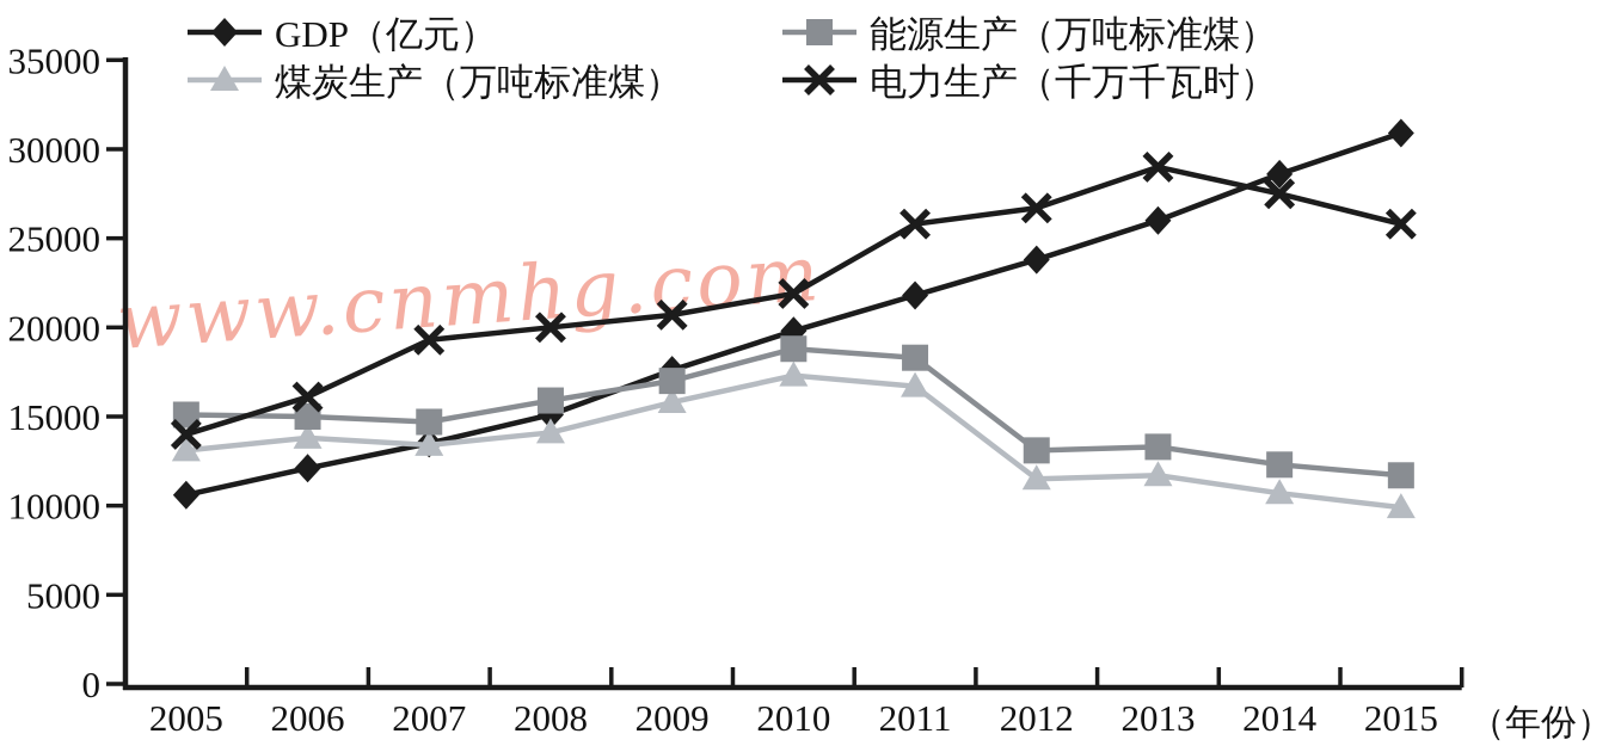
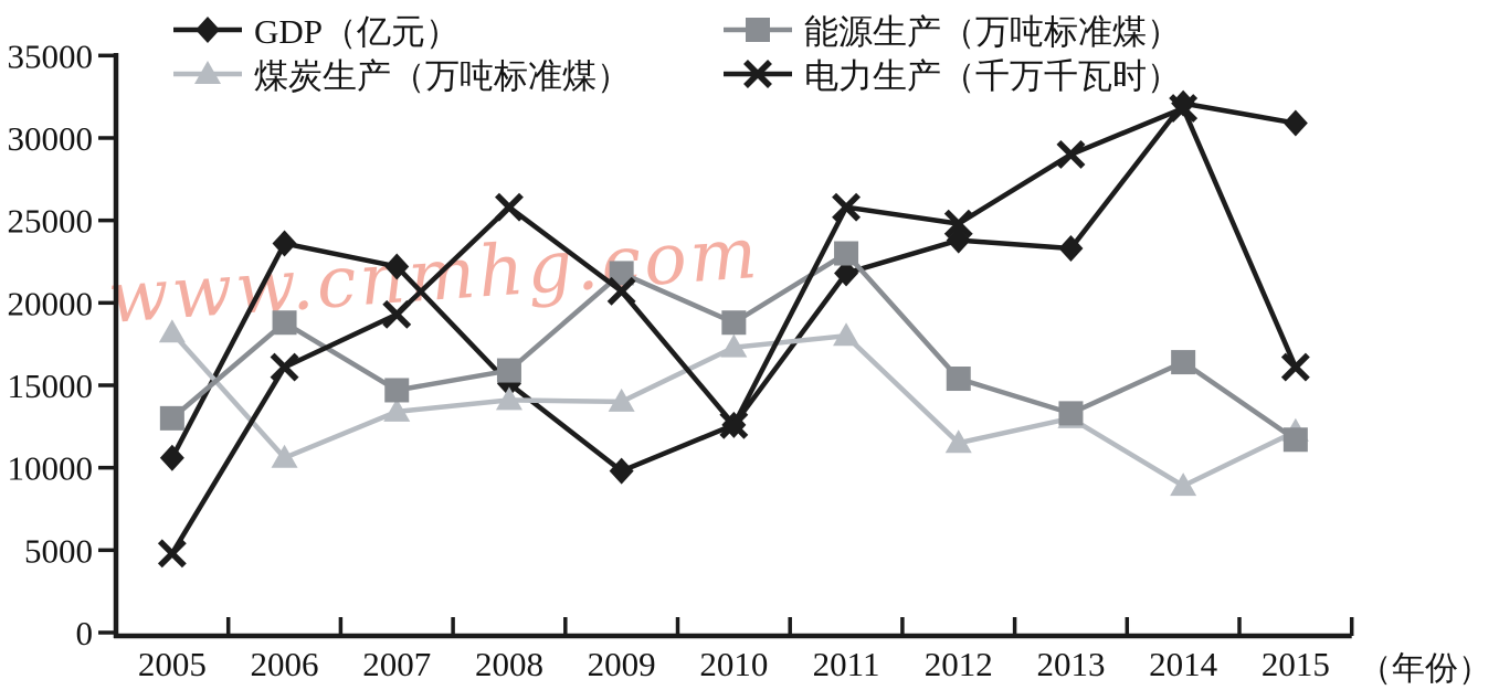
能源生产（万吨标准煤）/2005: 15100 -> 13000
煤炭生产（万吨标准煤）/2005: 13100 -> 18200
电力生产（千万千瓦时）/2005: 14000 -> 4800
GDP（亿元）/2006: 12100 -> 23600
能源生产（万吨标准煤）/2006: 15000 -> 18800
煤炭生产（万吨标准煤）/2006: 13800 -> 10600
GDP（亿元）/2007: 13500 -> 22200
电力生产（千万千瓦时）/2008: 20000 -> 25800
GDP（亿元）/2009: 17600 -> 9800
能源生产（万吨标准煤）/2009: 17000 -> 21800
煤炭生产（万吨标准煤）/2009: 15800 -> 14000
GDP（亿元）/2010: 19800 -> 12600
电力生产（千万千瓦时）/2010: 21900 -> 12600
能源生产（万吨标准煤）/2011: 18300 -> 23000
煤炭生产（万吨标准煤）/2011: 16700 -> 18000
能源生产（万吨标准煤）/2012: 13100 -> 15400
电力生产（千万千瓦时）/2012: 26700 -> 24800
GDP（亿元）/2013: 26000 -> 23300
煤炭生产（万吨标准煤）/2013: 11700 -> 13000
GDP（亿元）/2014: 28600 -> 32100
能源生产（万吨标准煤）/2014: 12300 -> 16400
煤炭生产（万吨标准煤）/2014: 10700 -> 8900
电力生产（千万千瓦时）/2014: 27500 -> 31800
煤炭生产（万吨标准煤）/2015: 9900 -> 12200
电力生产（千万千瓦时）/2015: 25800 -> 16100
